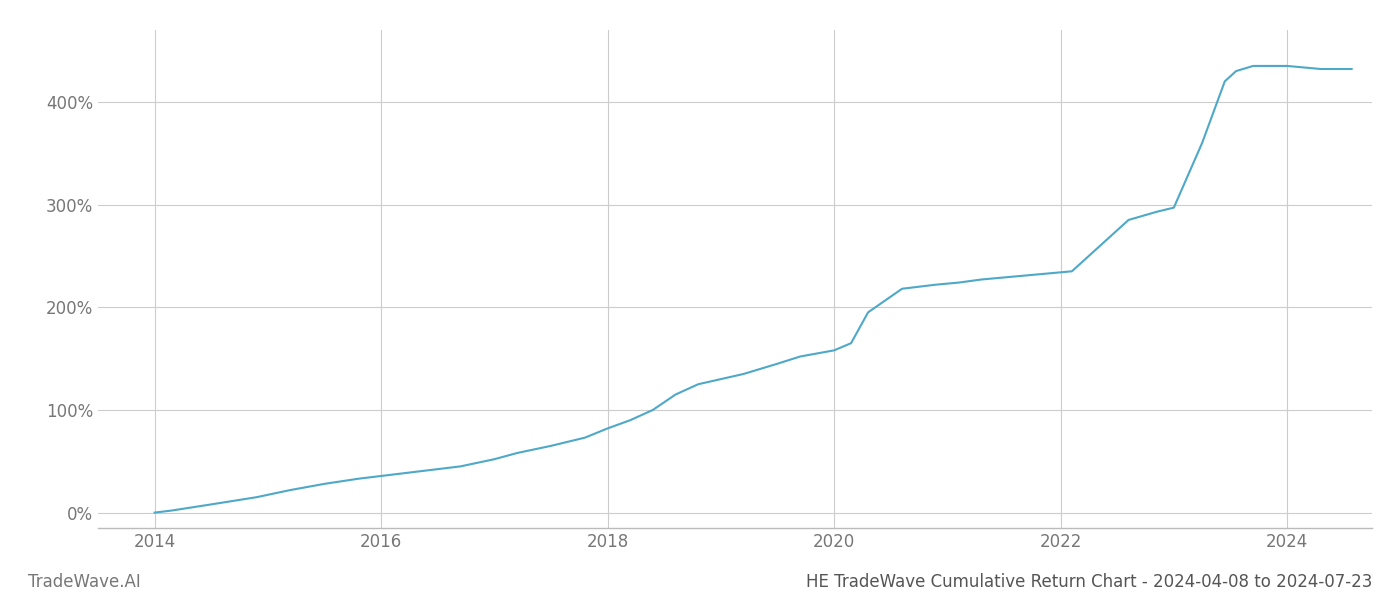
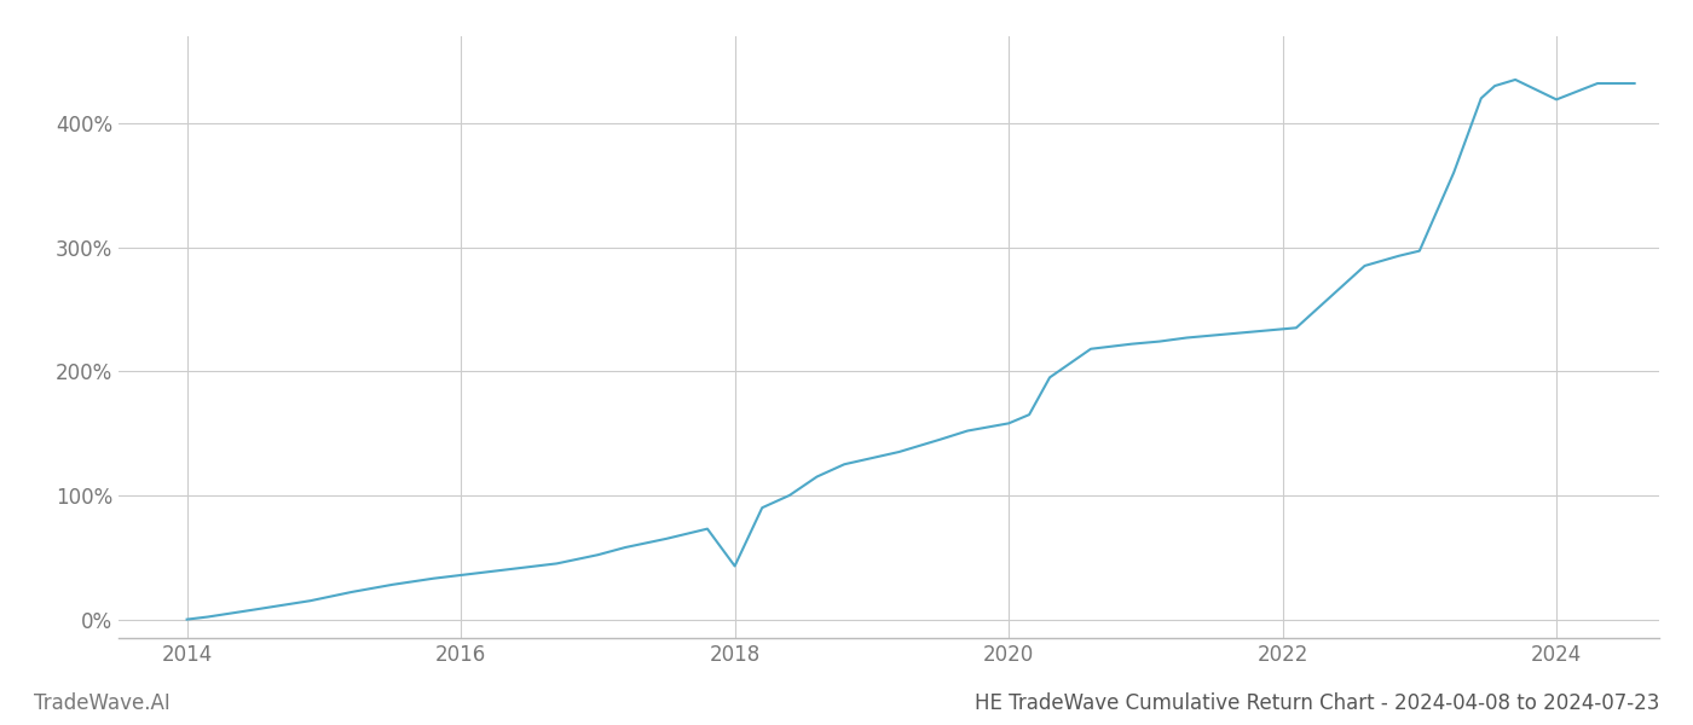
2018: 82% -> 43%
2024: 435% -> 419%
